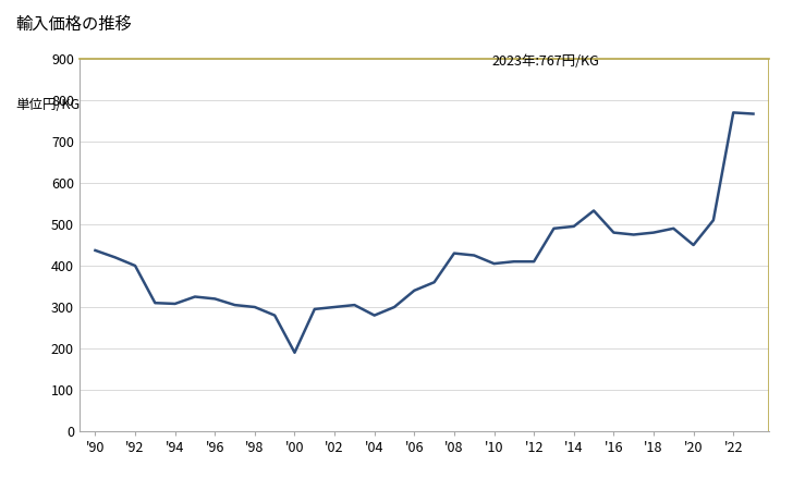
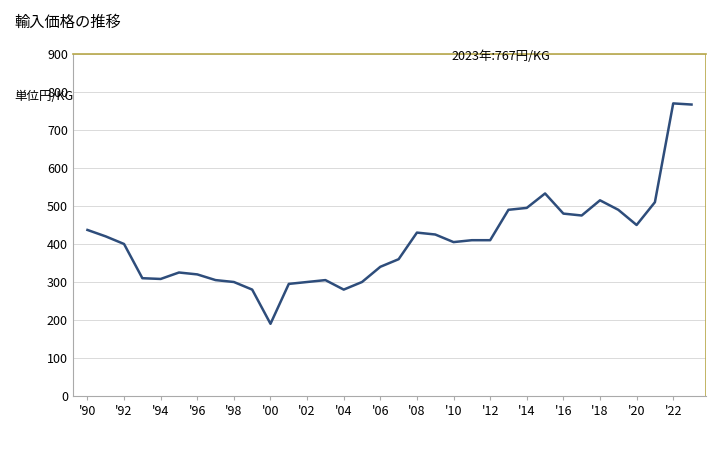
'18: 480 -> 515
